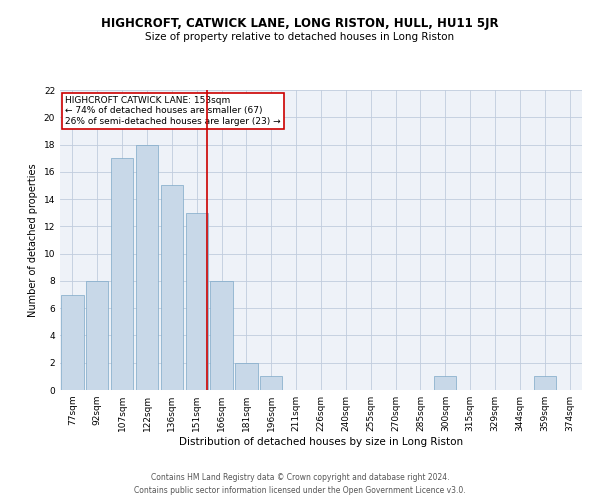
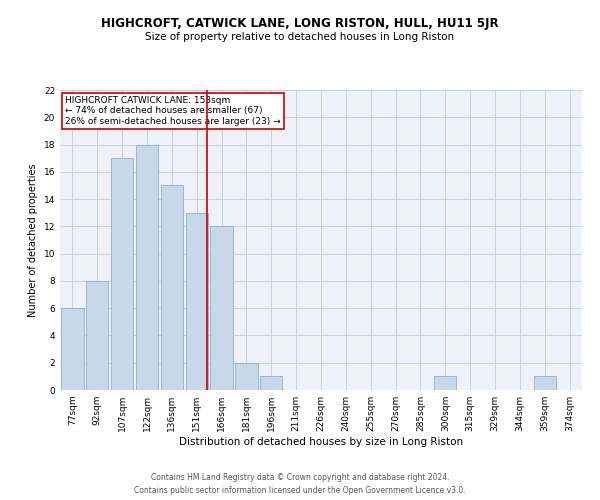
77sqm: 7 -> 6
166sqm: 8 -> 12
